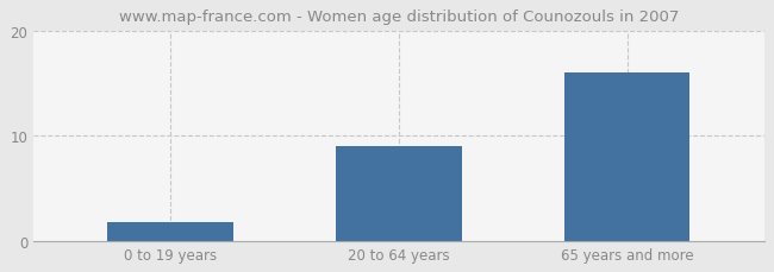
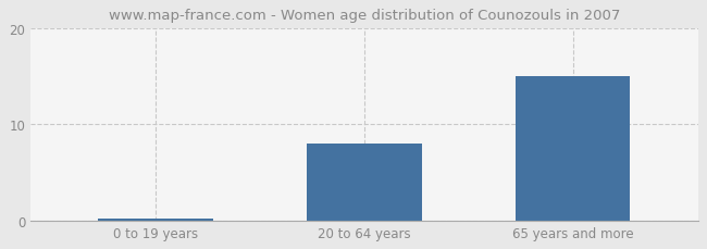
0 to 19 years: 1.8 -> 0.2
20 to 64 years: 9.0 -> 8.0
65 years and more: 16.0 -> 15.0
